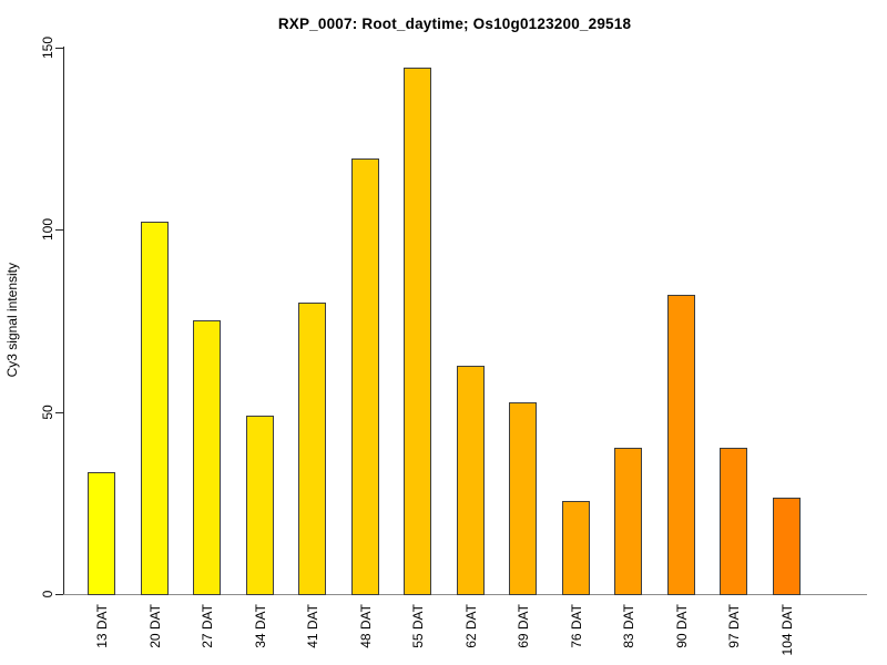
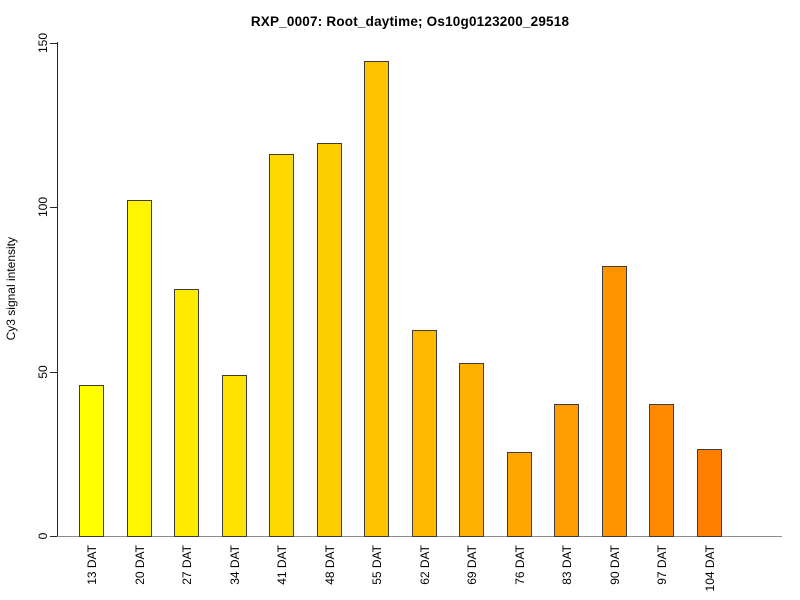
13 DAT: 34 -> 46
41 DAT: 80 -> 116
